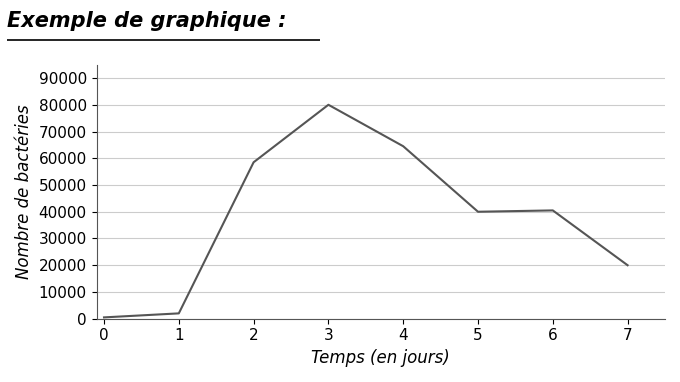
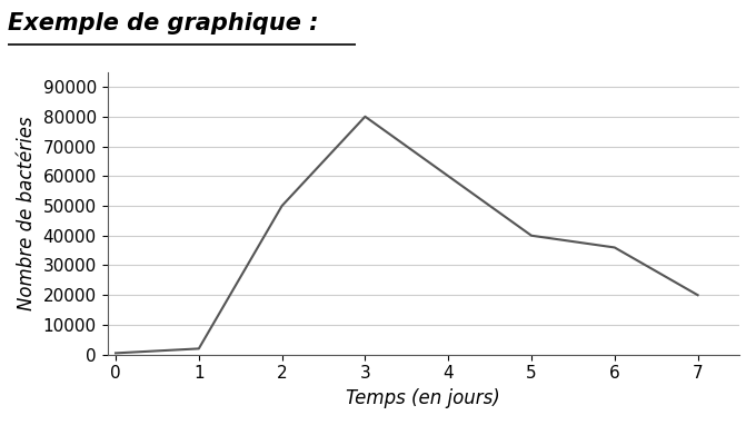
2: 58500 -> 50000
4: 64500 -> 60000
6: 40500 -> 36000
